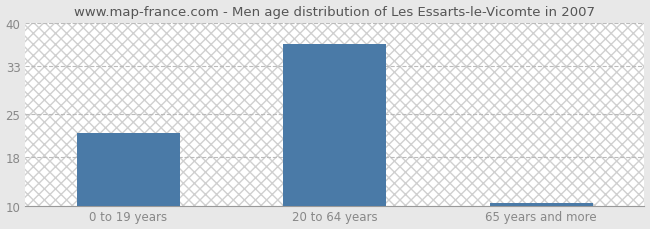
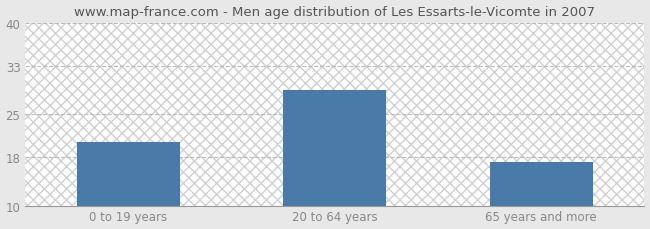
0 to 19 years: 22.0 -> 20.4
20 to 64 years: 36.5 -> 29.0
65 years and more: 10.5 -> 17.2
